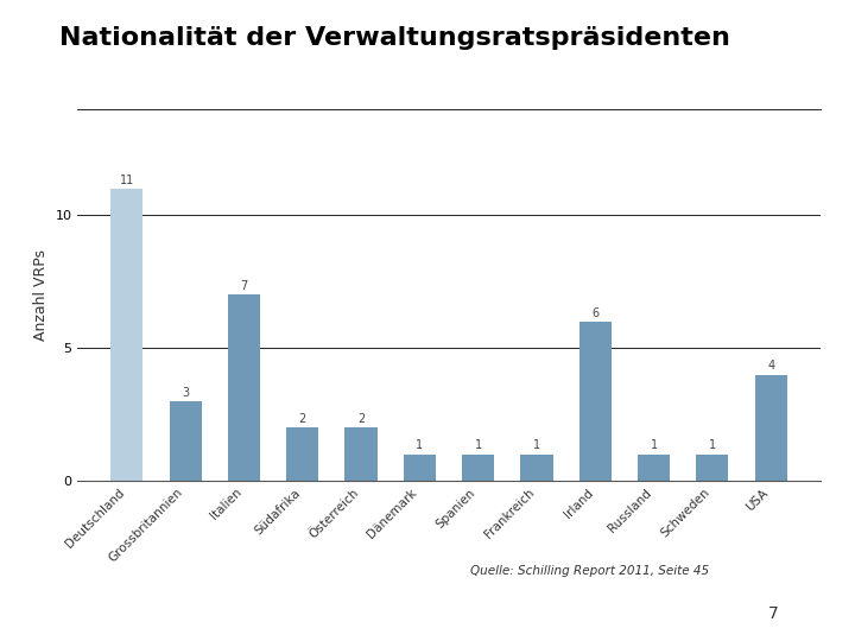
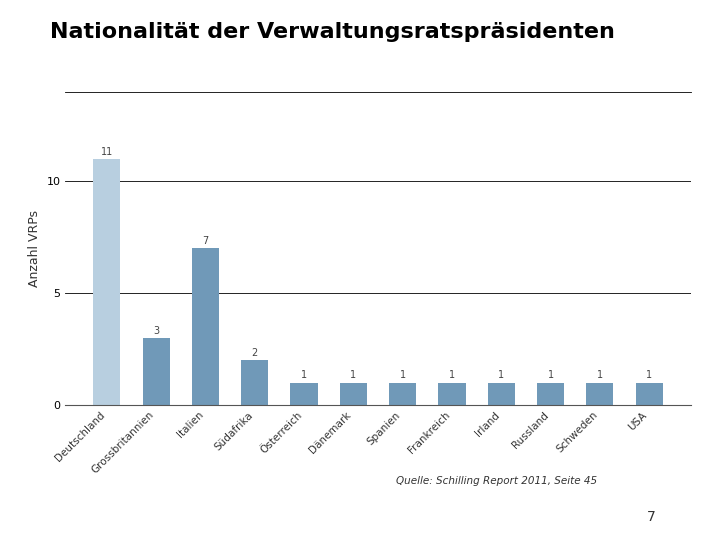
Österreich: 2 -> 1
Irland: 6 -> 1
USA: 4 -> 1
